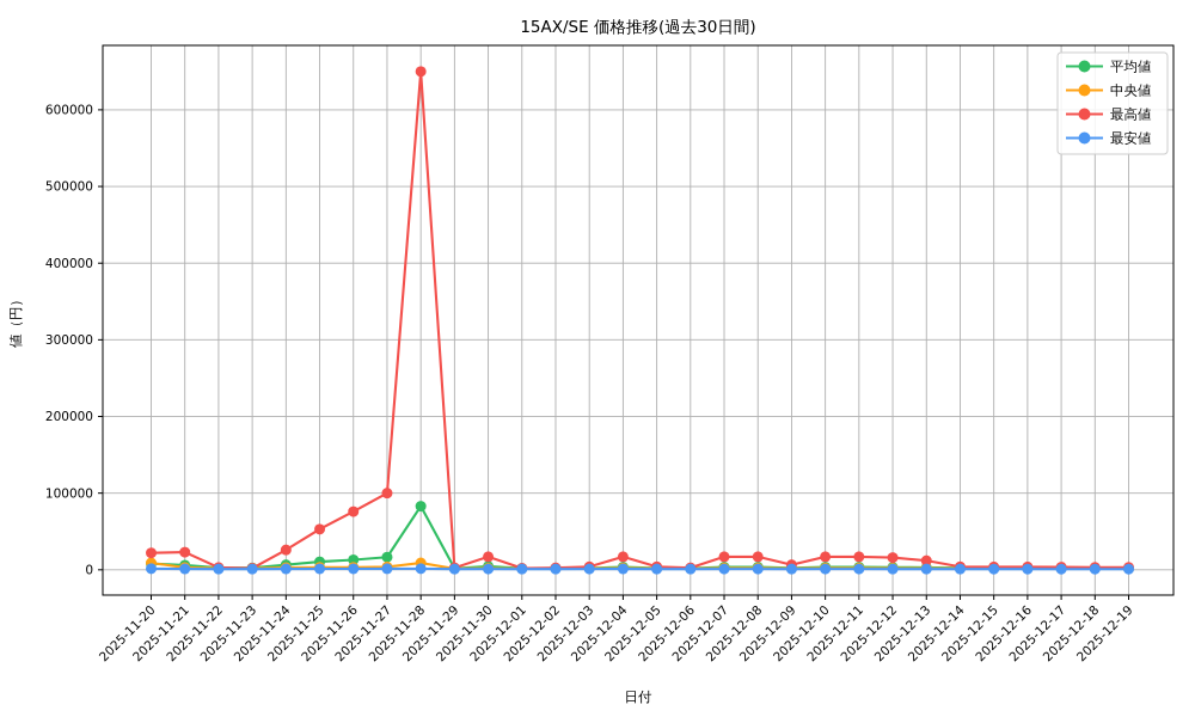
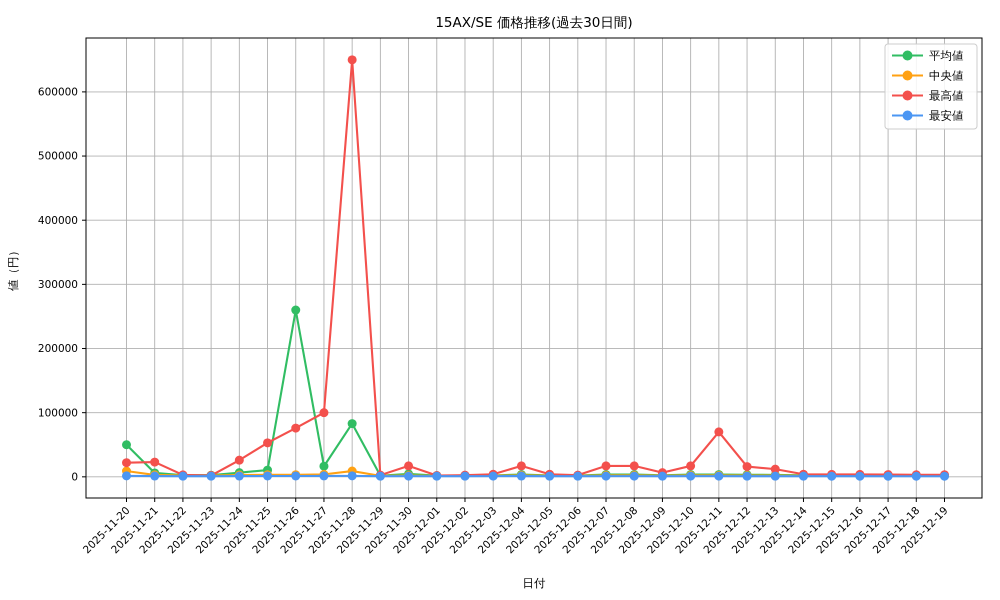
平均値/2025-11-20: 10000 -> 50000
平均値/2025-11-26: 10000 -> 260000
最高値/2025-12-11: 20000 -> 70000
